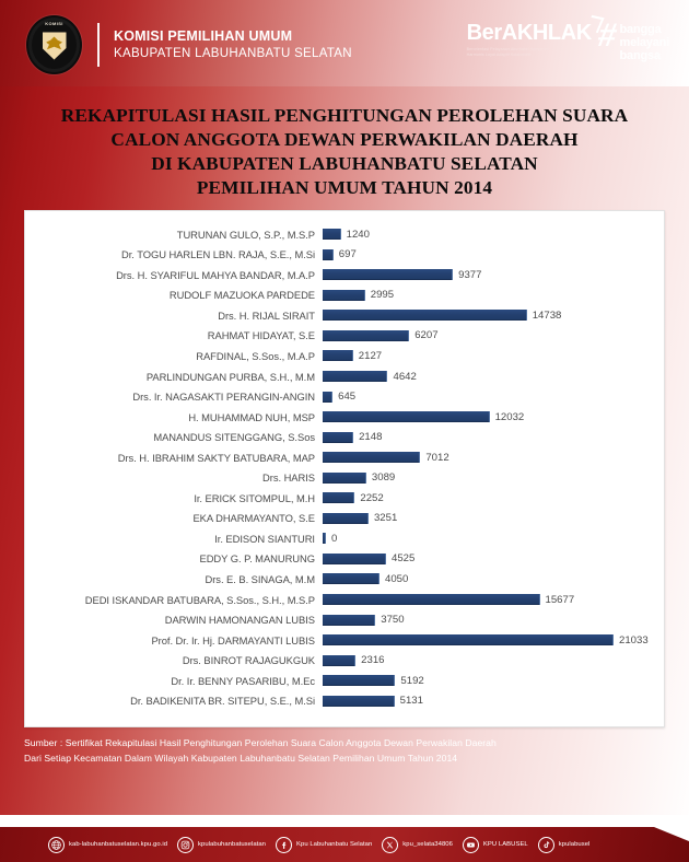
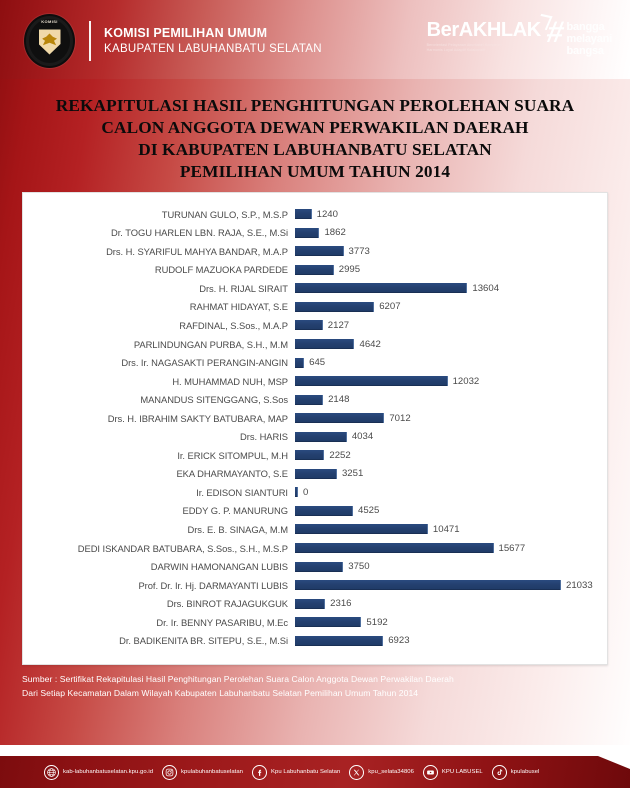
Dr. TOGU HARLEN LBN. RAJA, S.E., M.Si: 697 -> 1862
Drs. H. SYARIFUL MAHYA BANDAR, M.A.P: 9377 -> 3773
Drs. H. RIJAL SIRAIT: 14738 -> 13604
Drs. HARIS: 3089 -> 4034
Drs. E. B. SINAGA, M.M: 4050 -> 10471
Dr. BADIKENITA BR. SITEPU, S.E., M.Si: 5131 -> 6923
